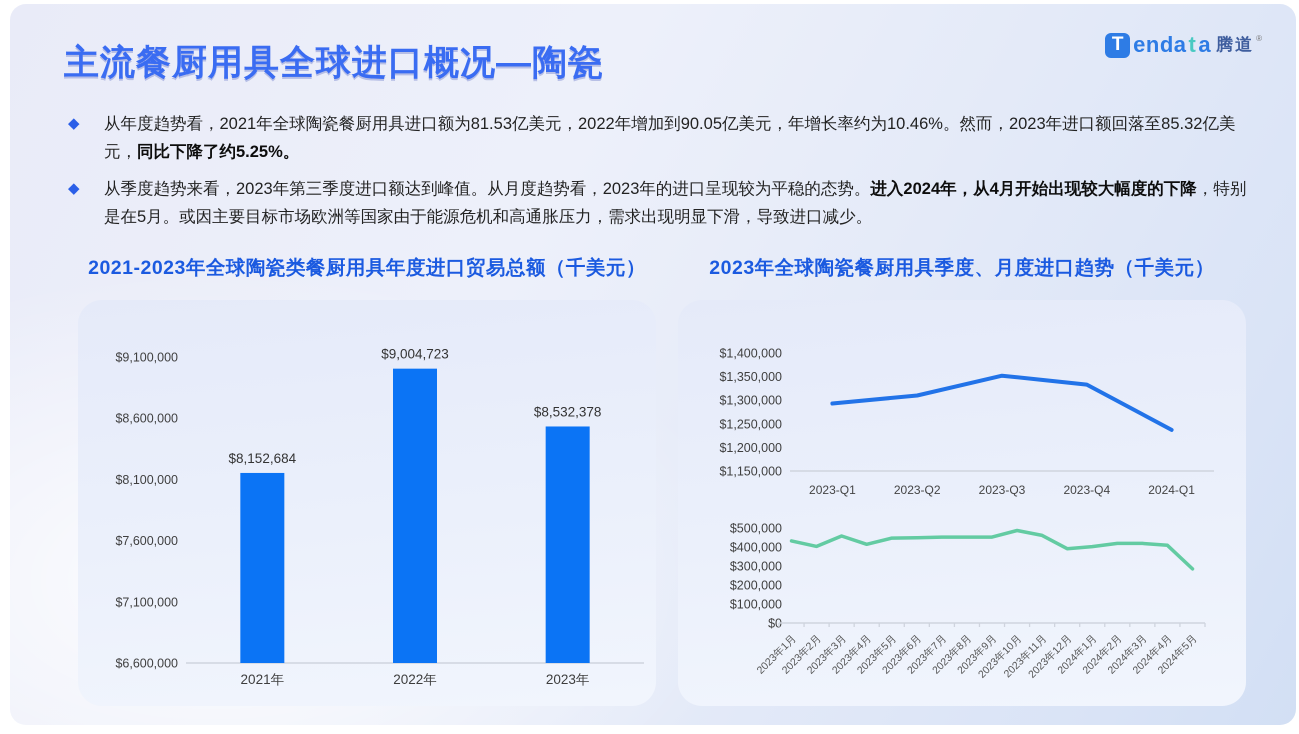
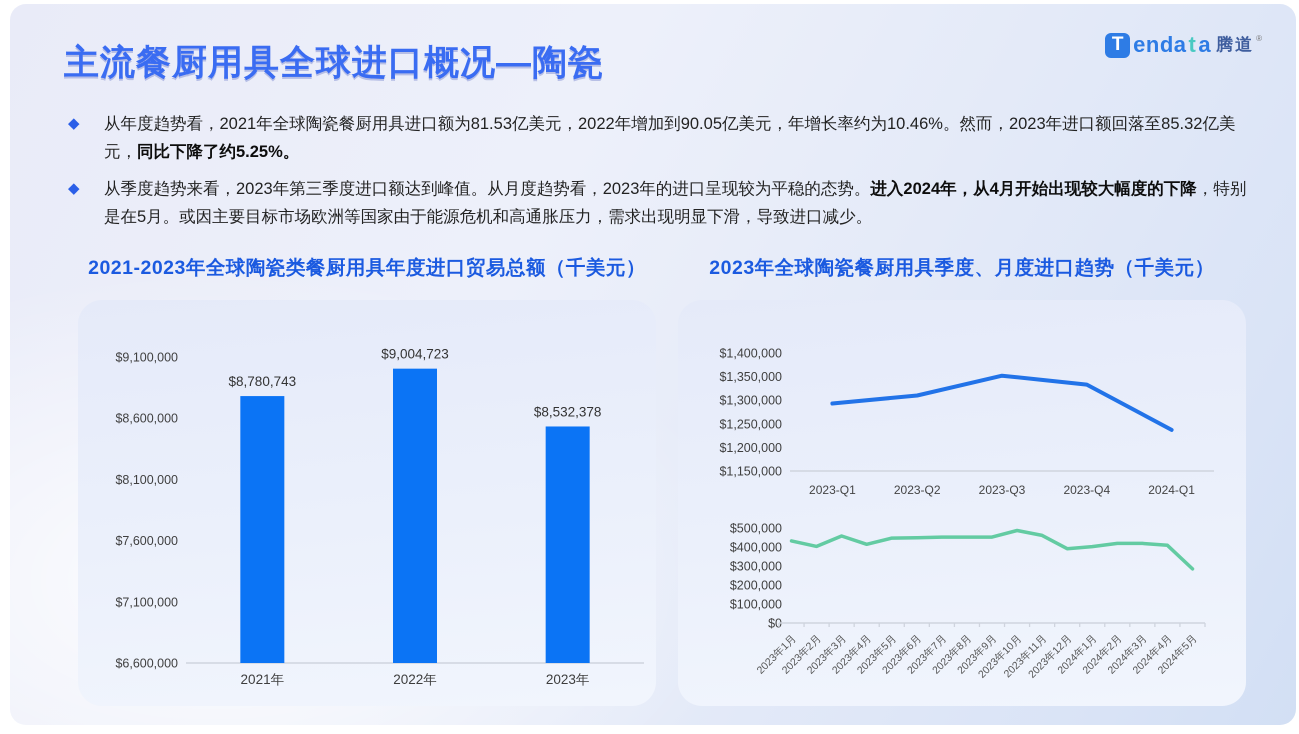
2021-2023年全球陶瓷类餐厨用具年度进口贸易总额（千美元）/2021年: $8,152,684 -> $8,780,743
